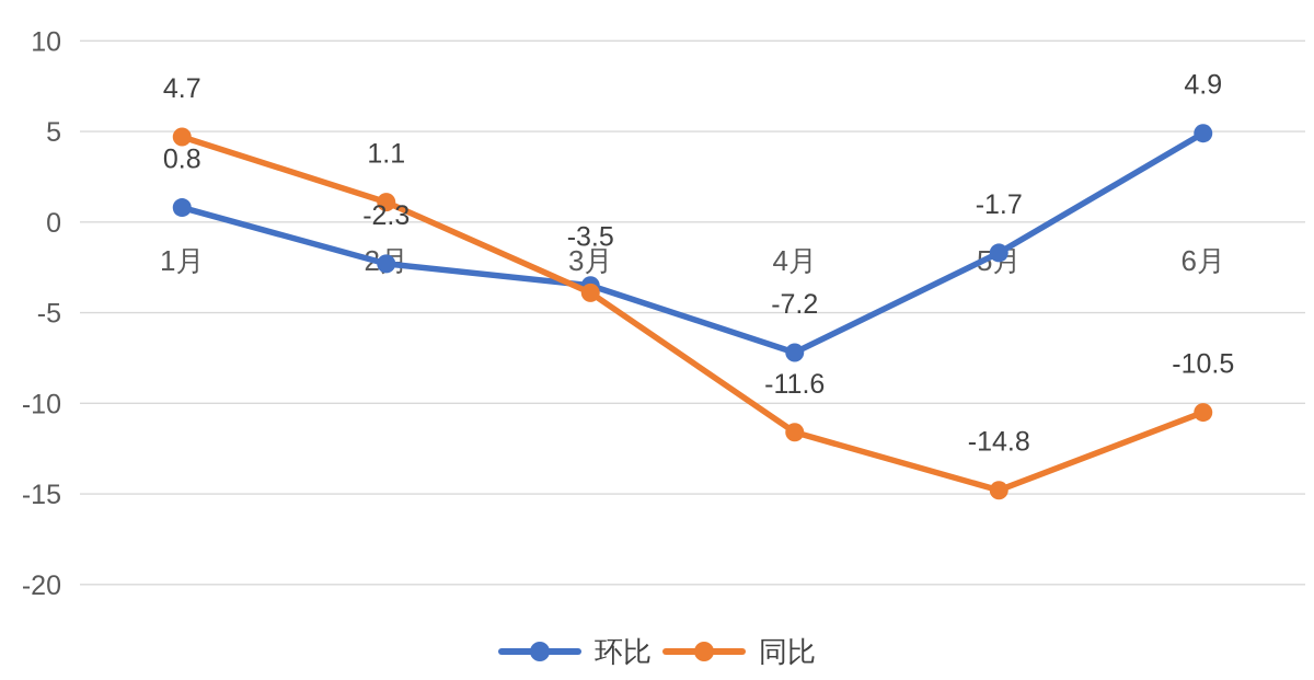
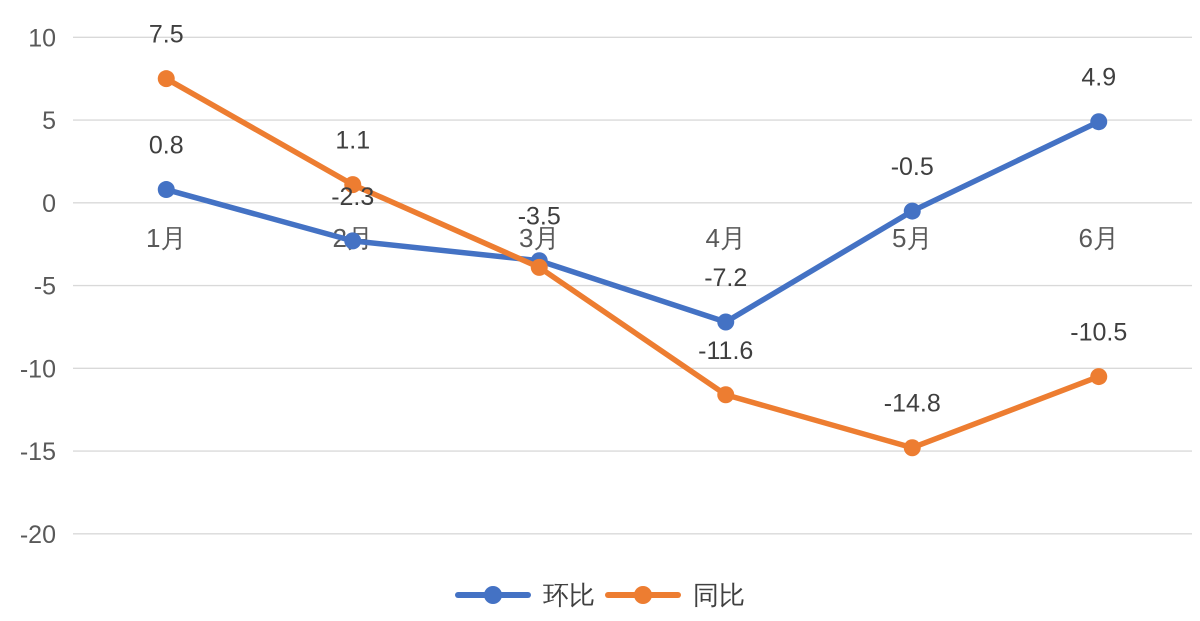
同比/1月: 4.7 -> 7.5
环比/5月: -1.7 -> -0.5
